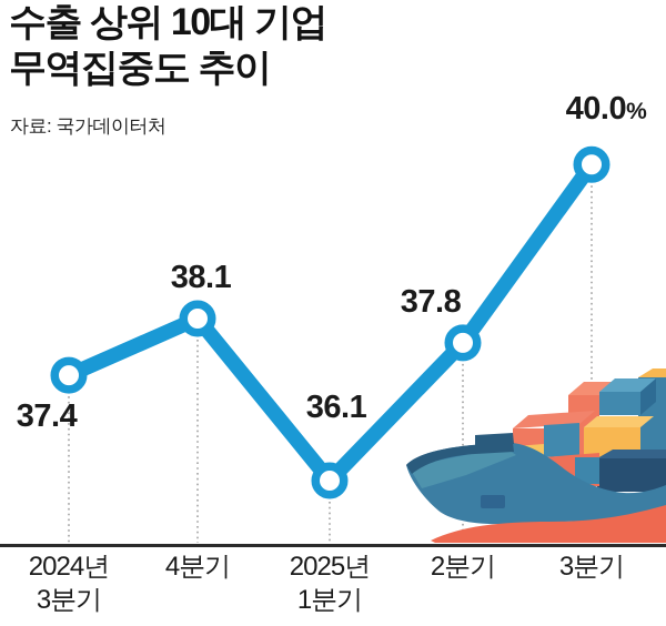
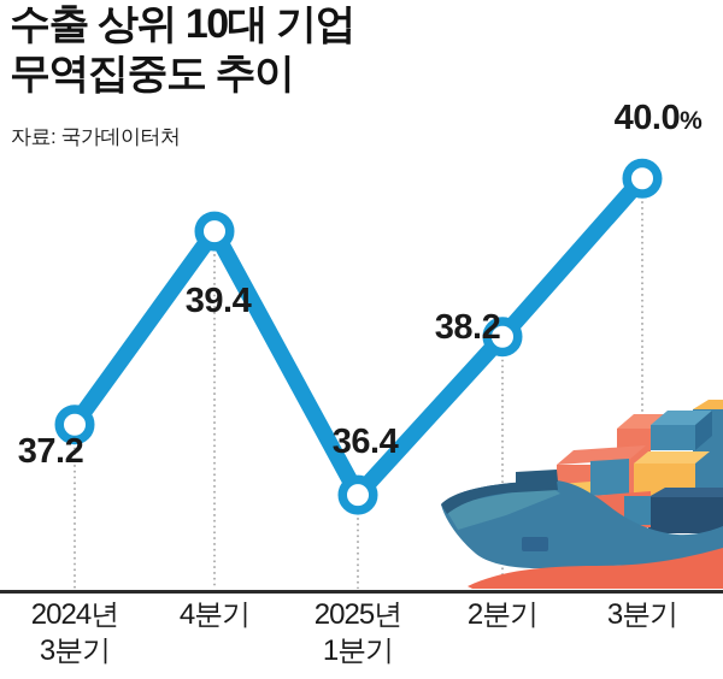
2024년 3분기: 37.4 -> 37.2
4분기: 38.1 -> 39.4
2025년 1분기: 36.1 -> 36.4
2분기: 37.8 -> 38.2
